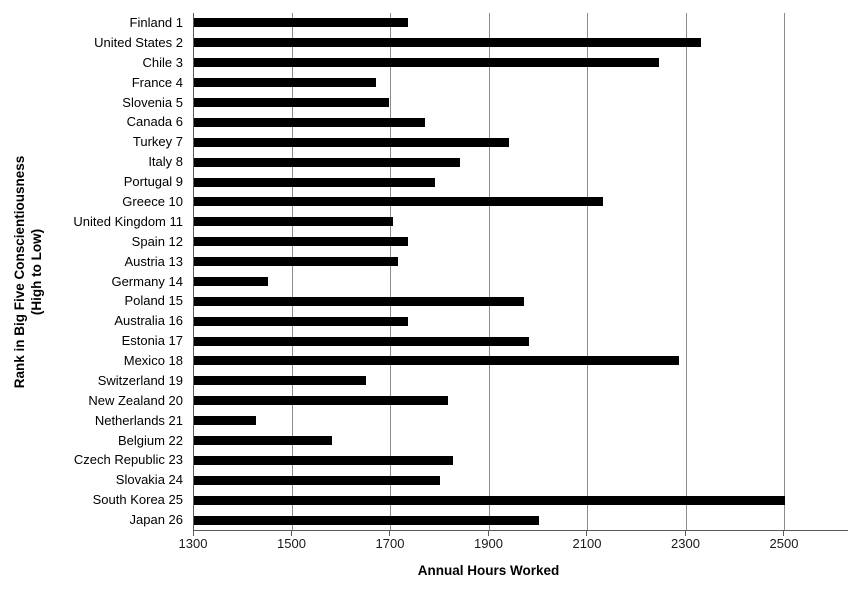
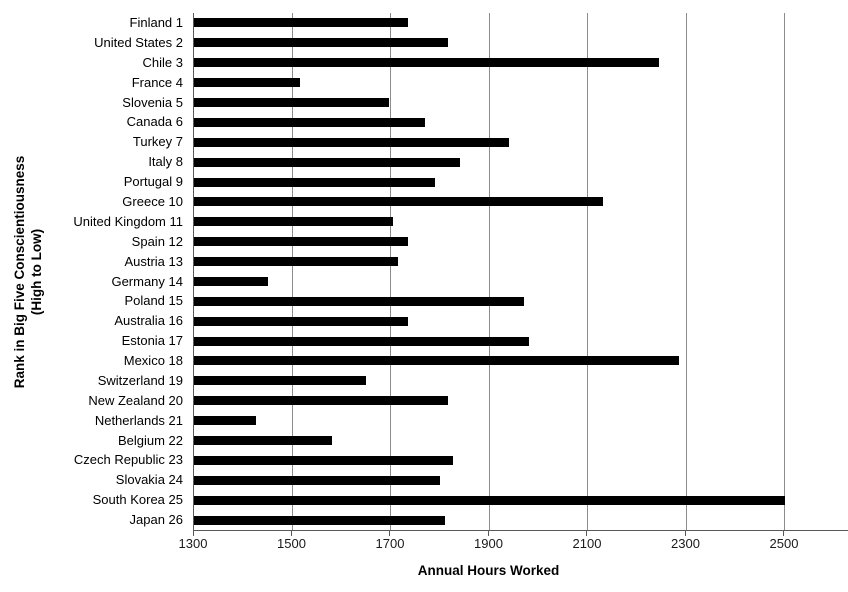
United States 2: 2330 -> 1820
France 4: 1670 -> 1520
Japan 26: 2000 -> 1810
